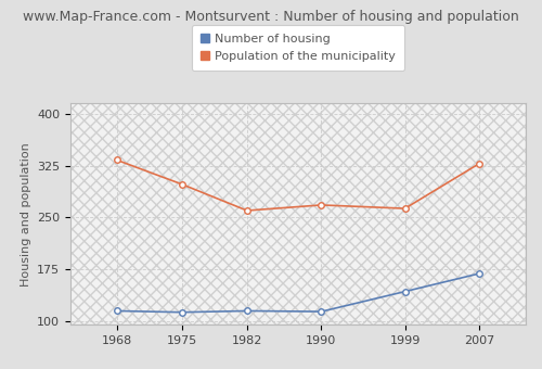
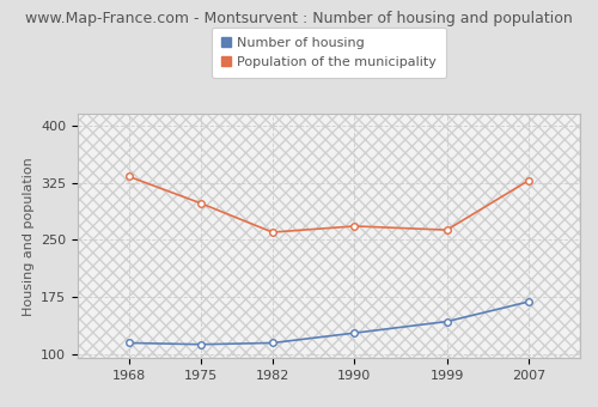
Number of housing/1990: 114 -> 128
